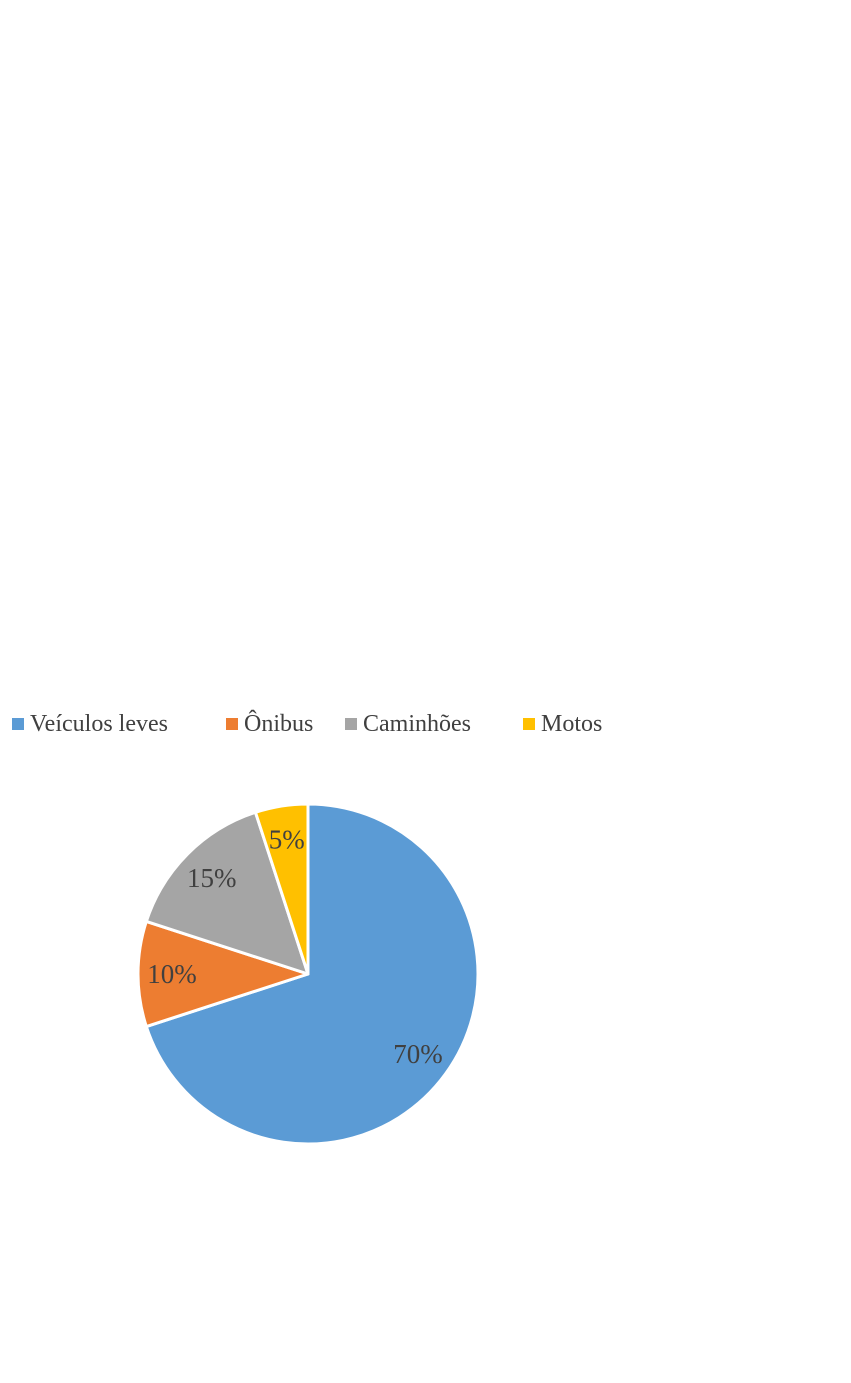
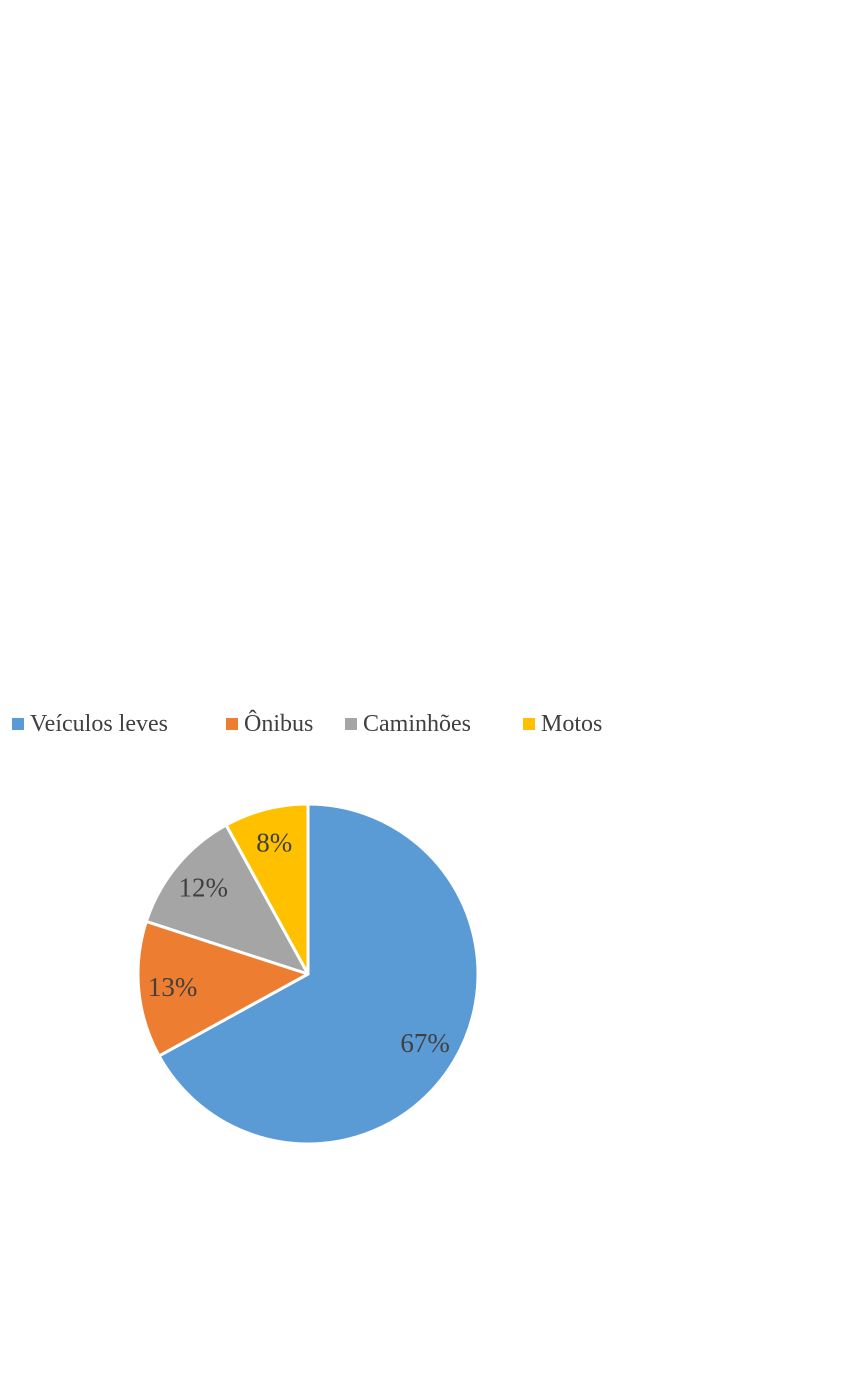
Veículos leves: 70% -> 67%
Ônibus: 10% -> 13%
Caminhões: 15% -> 12%
Motos: 5% -> 8%
